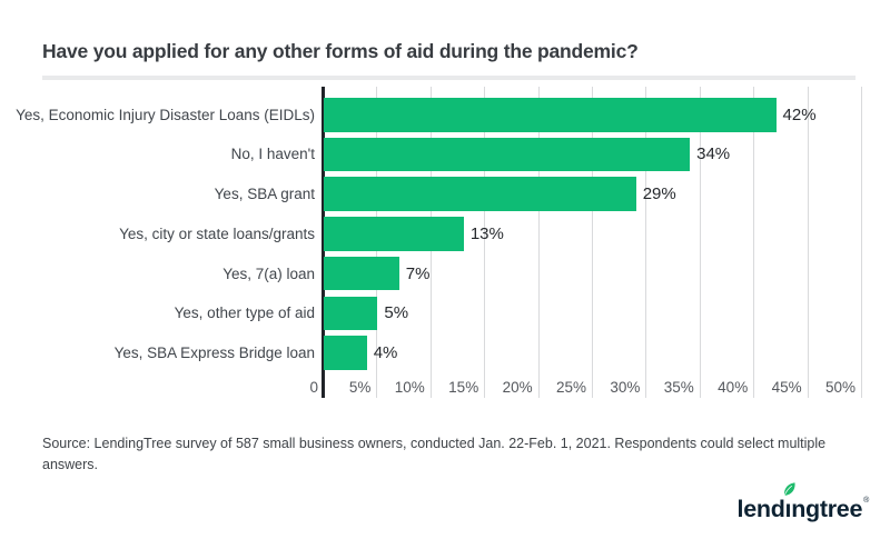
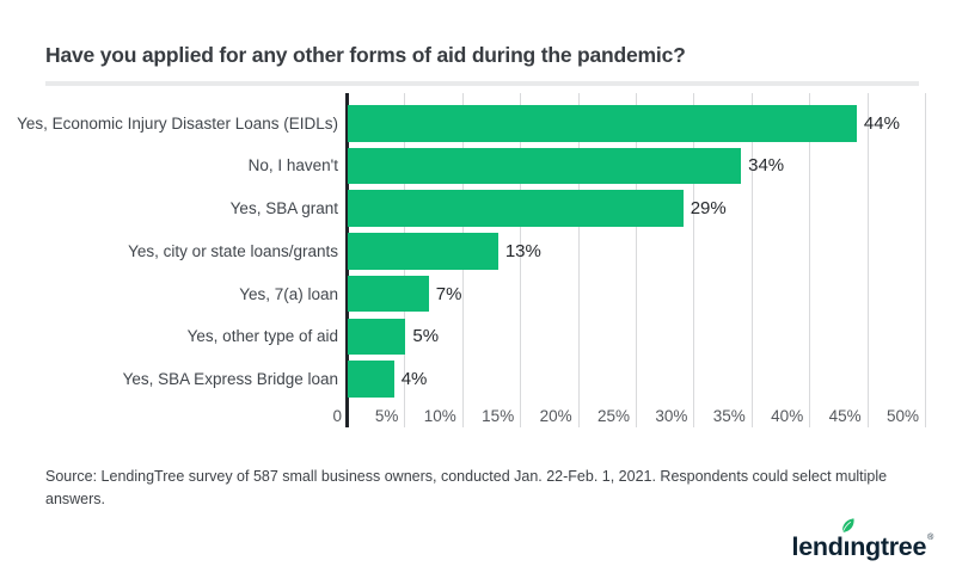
Yes, Economic Injury Disaster Loans (EIDLs): 42% -> 44%
